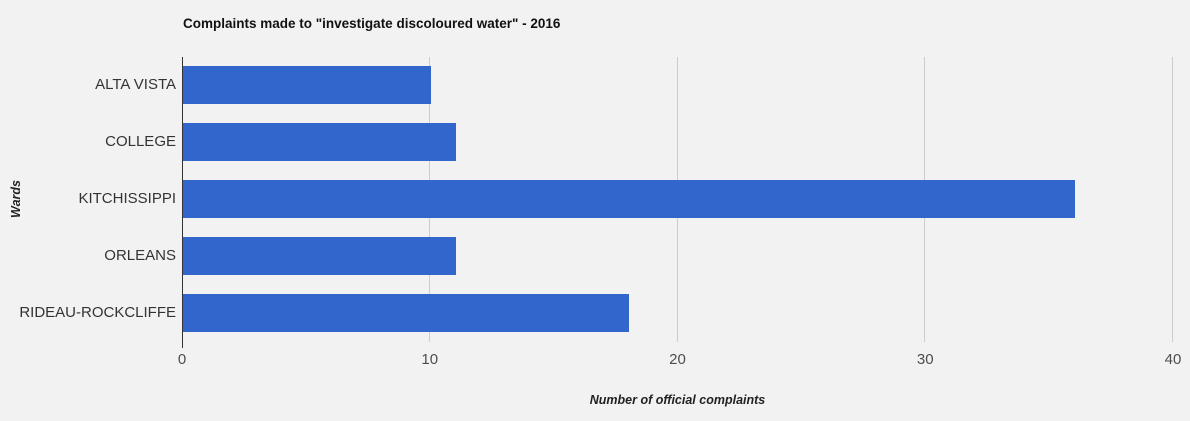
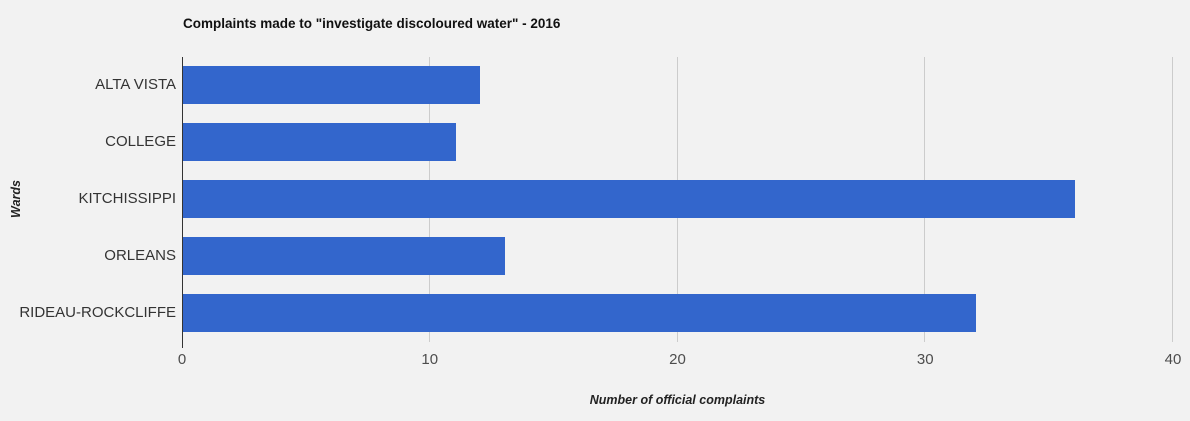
ALTA VISTA: 10 -> 12
ORLEANS: 11 -> 13
RIDEAU-ROCKCLIFFE: 18 -> 32
